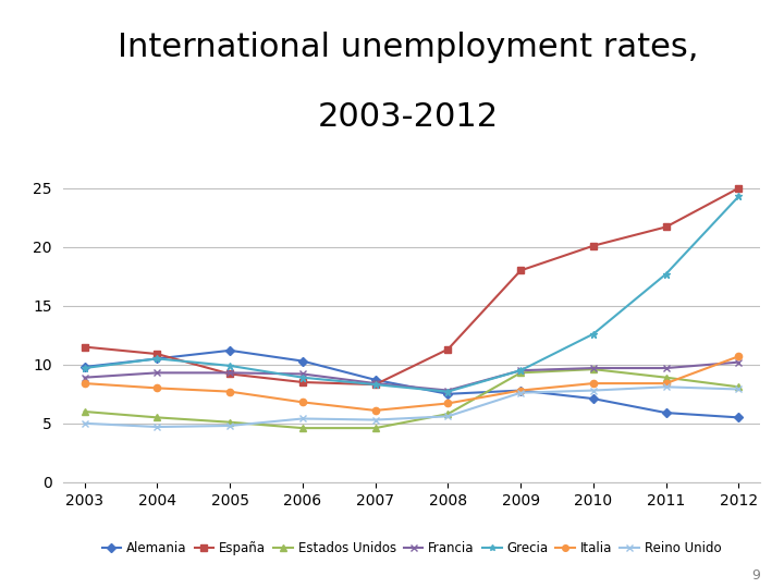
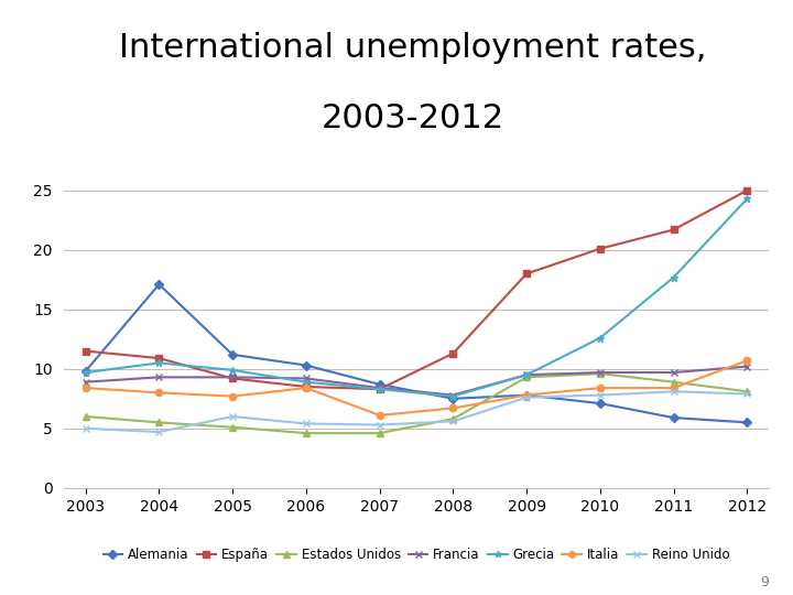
Alemania/2004: 10.5 -> 17.1
Reino Unido/2005: 4.8 -> 6.0
Italia/2006: 6.8 -> 8.4
